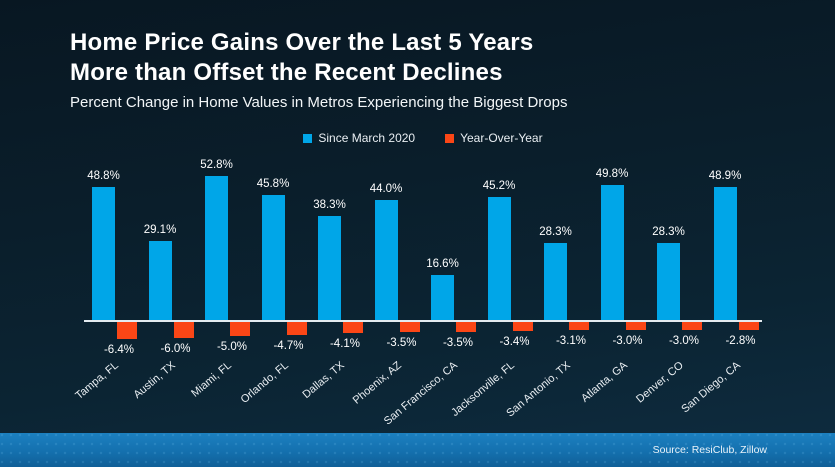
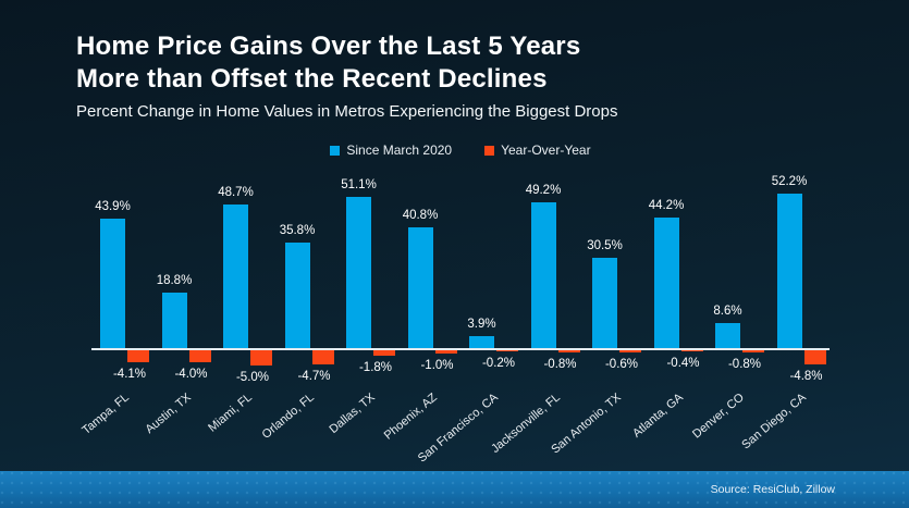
Since March 2020/Tampa, FL: 48.8% -> 43.9%
Year-Over-Year/Tampa, FL: -6.4% -> -4.1%
Since March 2020/Austin, TX: 29.1% -> 18.8%
Year-Over-Year/Austin, TX: -6.0% -> -4.0%
Since March 2020/Miami, FL: 52.8% -> 48.7%
Since March 2020/Orlando, FL: 45.8% -> 35.8%
Since March 2020/Dallas, TX: 38.3% -> 51.1%
Year-Over-Year/Dallas, TX: -4.1% -> -1.8%
Since March 2020/Phoenix, AZ: 44.0% -> 40.8%
Year-Over-Year/Phoenix, AZ: -3.5% -> -1.0%
Since March 2020/San Francisco, CA: 16.6% -> 3.9%
Year-Over-Year/San Francisco, CA: -3.5% -> -0.2%
Since March 2020/Jacksonville, FL: 45.2% -> 49.2%
Year-Over-Year/Jacksonville, FL: -3.4% -> -0.8%
Since March 2020/San Antonio, TX: 28.3% -> 30.5%
Year-Over-Year/San Antonio, TX: -3.1% -> -0.6%
Since March 2020/Atlanta, GA: 49.8% -> 44.2%
Year-Over-Year/Atlanta, GA: -3.0% -> -0.4%
Since March 2020/Denver, CO: 28.3% -> 8.6%
Year-Over-Year/Denver, CO: -3.0% -> -0.8%
Since March 2020/San Diego, CA: 48.9% -> 52.2%
Year-Over-Year/San Diego, CA: -2.8% -> -4.8%
